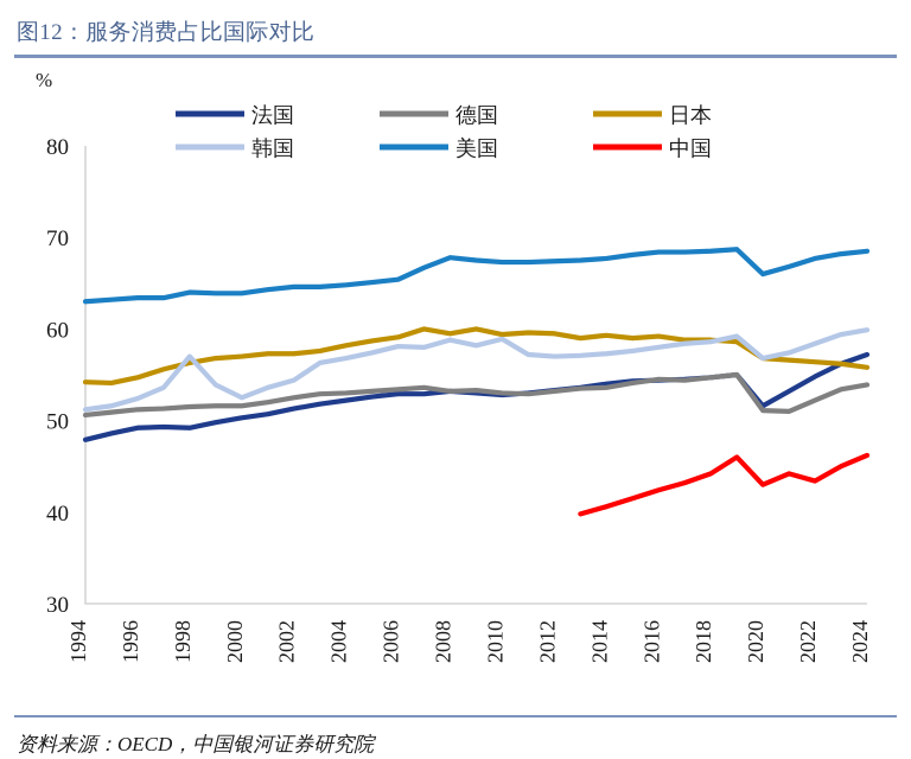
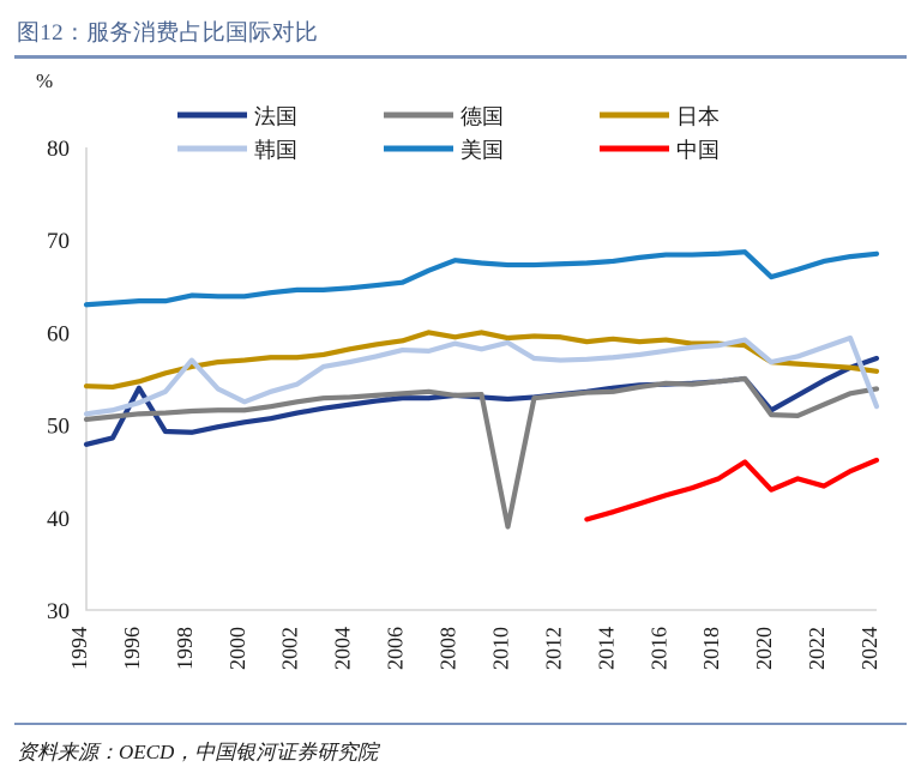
法国/1996: 49 -> 54
德国/2010: 53 -> 39
韩国/2024: 60 -> 52
